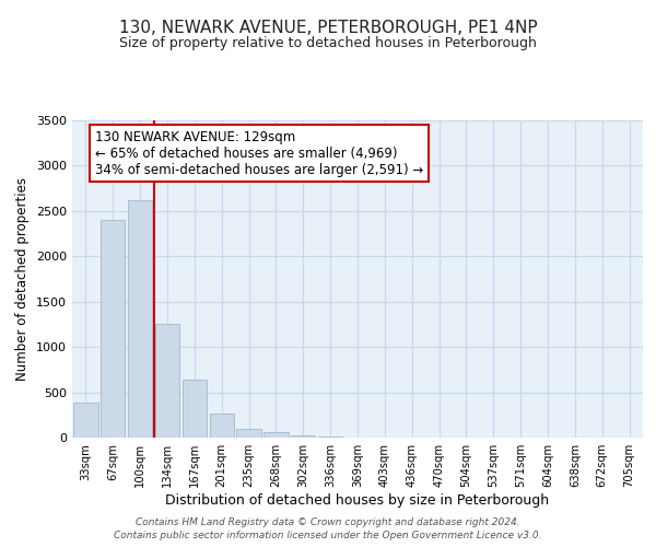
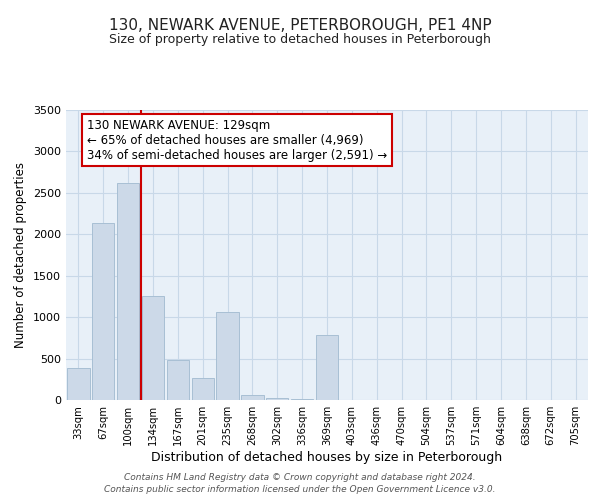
67sqm: 2400 -> 2140
167sqm: 640 -> 480
235sqm: 100 -> 1060
369sqm: 0 -> 780
